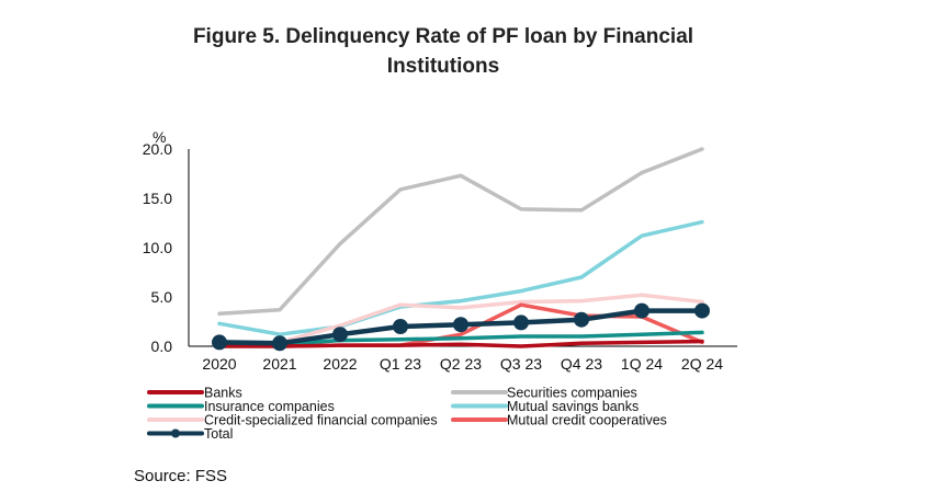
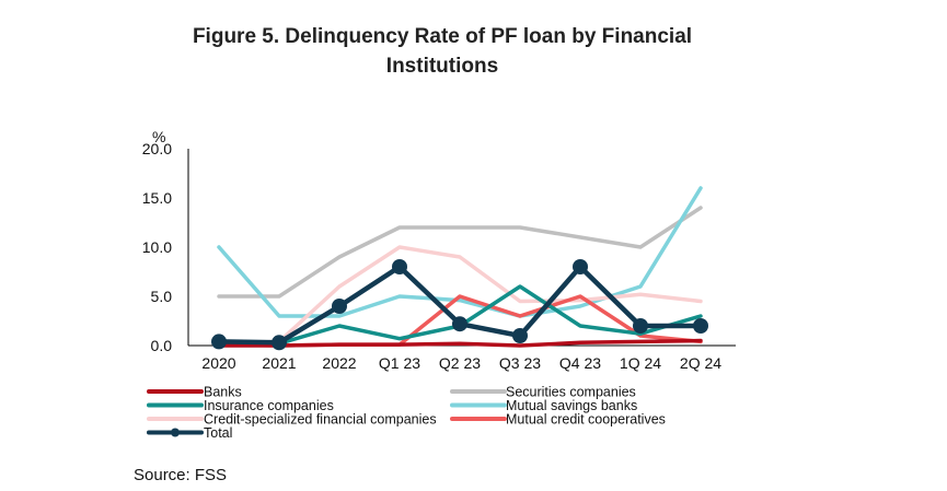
Securities companies/2020: 3 -> 5
Mutual savings banks/2020: 2 -> 10
Securities companies/2021: 4 -> 5
Mutual savings banks/2021: 1 -> 3
Securities companies/2022: 10 -> 9
Mutual savings banks/2022: 2 -> 3
Credit-specialized financial companies/2022: 2 -> 6
Insurance companies/2022: 1 -> 2
Total/2022: 1 -> 4
Securities companies/Q1 23: 16 -> 12
Mutual savings banks/Q1 23: 4 -> 5
Credit-specialized financial companies/Q1 23: 4 -> 10
Total/Q1 23: 2 -> 8
Securities companies/Q2 23: 17 -> 12
Credit-specialized financial companies/Q2 23: 4 -> 9
Mutual credit cooperatives/Q2 23: 1 -> 5
Insurance companies/Q2 23: 1 -> 2
Securities companies/Q3 23: 14 -> 12
Mutual savings banks/Q3 23: 6 -> 3
Mutual credit cooperatives/Q3 23: 4 -> 3
Insurance companies/Q3 23: 1 -> 6
Total/Q3 23: 2 -> 1
Securities companies/Q4 23: 14 -> 11
Mutual savings banks/Q4 23: 7 -> 4
Mutual credit cooperatives/Q4 23: 3 -> 5
Insurance companies/Q4 23: 1 -> 2
Total/Q4 23: 3 -> 8
Securities companies/1Q 24: 18 -> 10
Mutual savings banks/1Q 24: 11 -> 6
Mutual credit cooperatives/1Q 24: 3 -> 1
Total/1Q 24: 4 -> 2
Securities companies/2Q 24: 20 -> 14
Mutual savings banks/2Q 24: 13 -> 16
Insurance companies/2Q 24: 1 -> 3
Total/2Q 24: 4 -> 2
